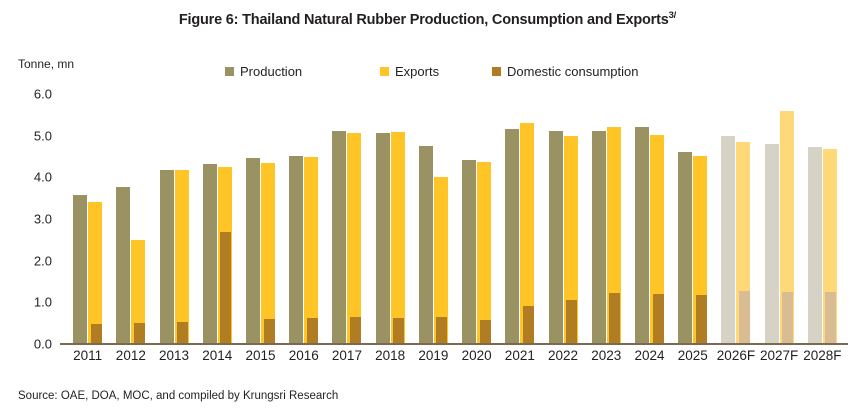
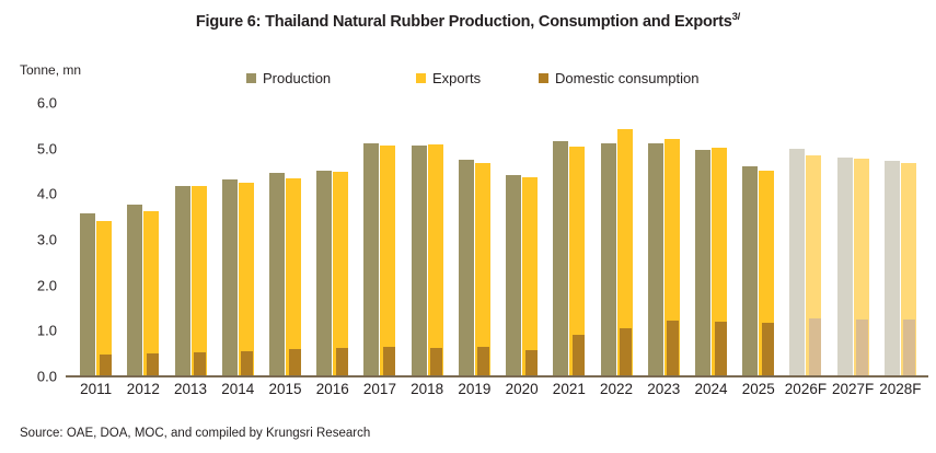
Exports/2012: 2.5 -> 3.6
Domestic consumption/2014: 2.7 -> 0.6
Exports/2019: 4.0 -> 4.7
Exports/2021: 5.3 -> 5.0
Exports/2022: 5.0 -> 5.4
Production/2024: 5.2 -> 5.0
Exports/2027F: 5.6 -> 4.8
